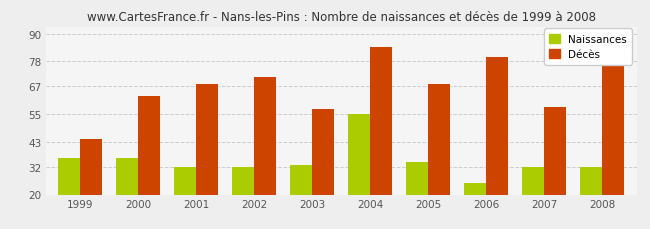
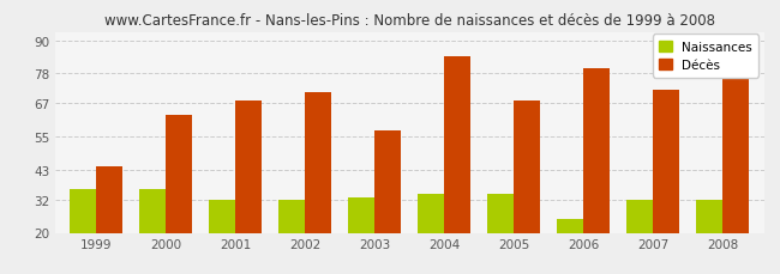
Naissances/2004: 55 -> 34
Décès/2007: 58 -> 72
